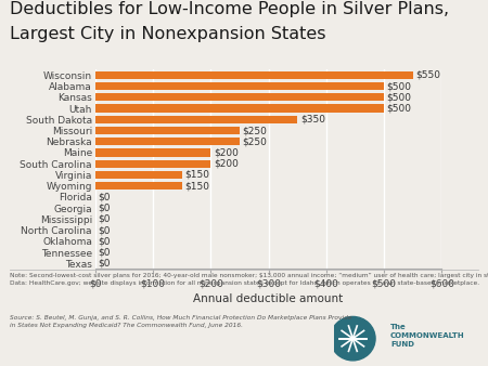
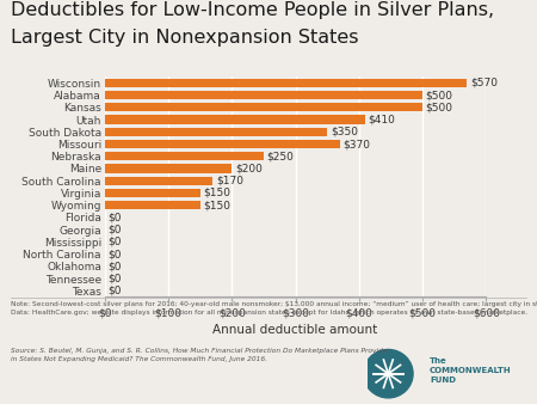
Wisconsin: $550 -> $570
Utah: $500 -> $410
Missouri: $250 -> $370
South Carolina: $200 -> $170
